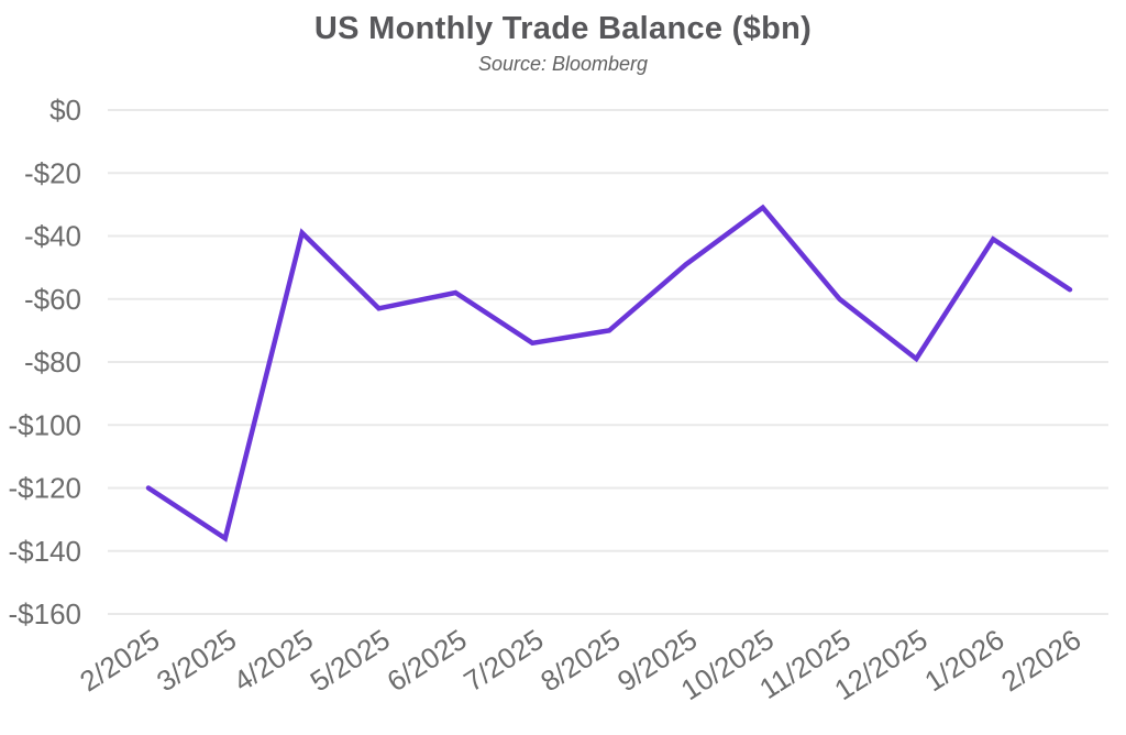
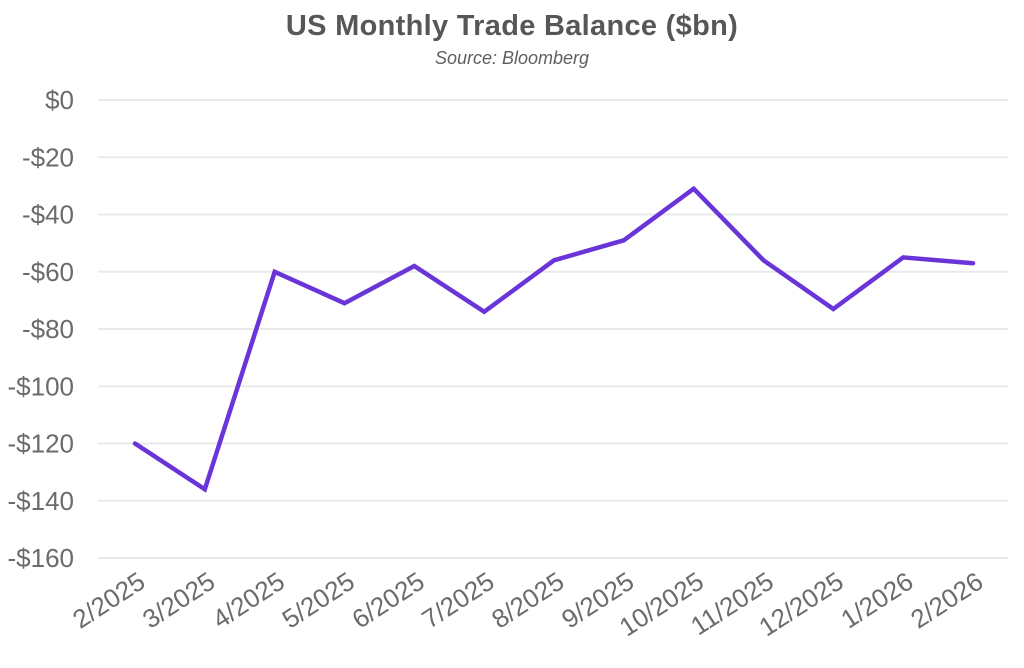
4/2025: -$39 -> -$60
5/2025: -$63 -> -$71
8/2025: -$70 -> -$56
11/2025: -$60 -> -$56
12/2025: -$79 -> -$73
1/2026: -$41 -> -$55
